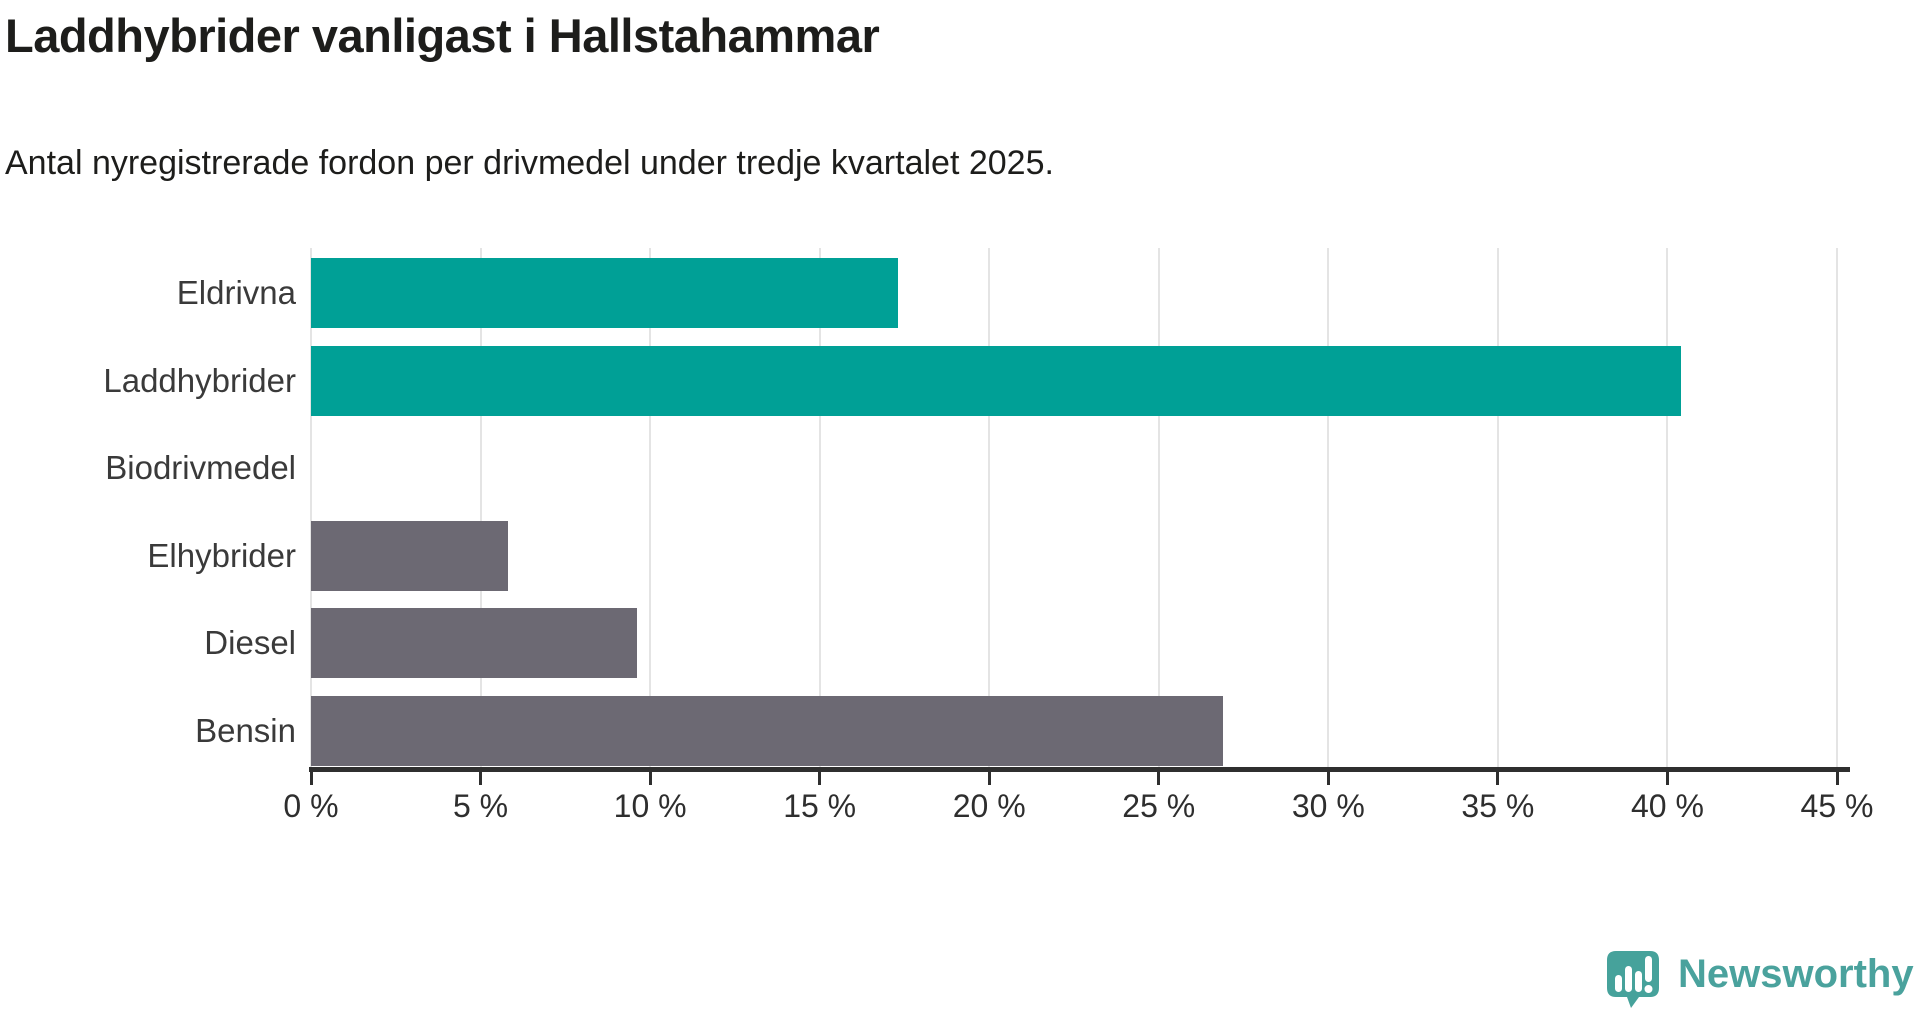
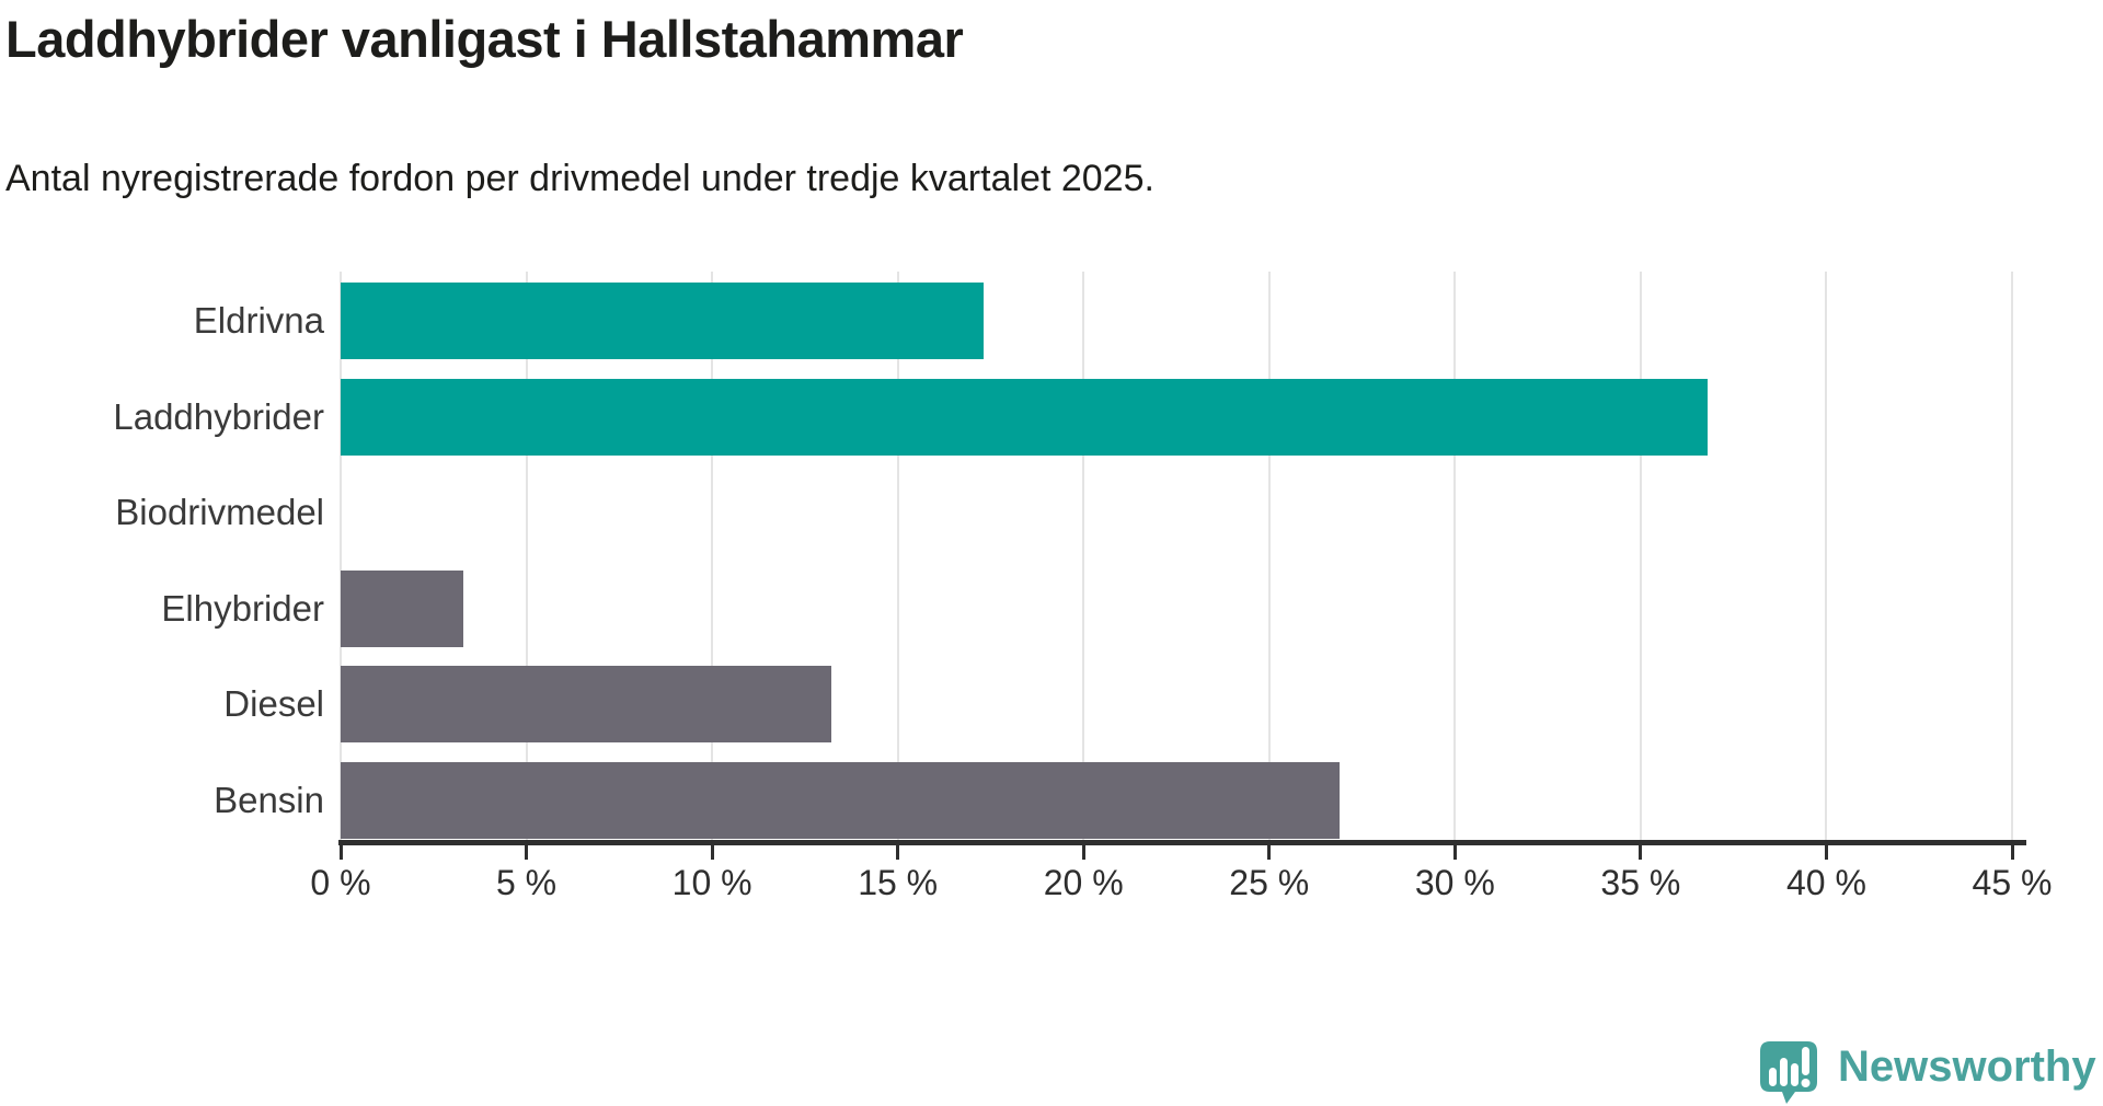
Laddhybrider: 40.4% -> 36.8%
Elhybrider: 5.8% -> 3.3%
Diesel: 9.6% -> 13.2%
